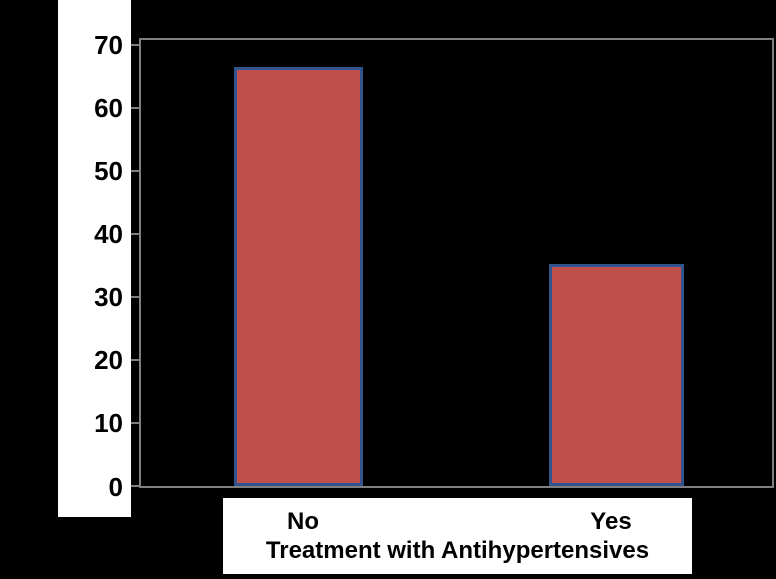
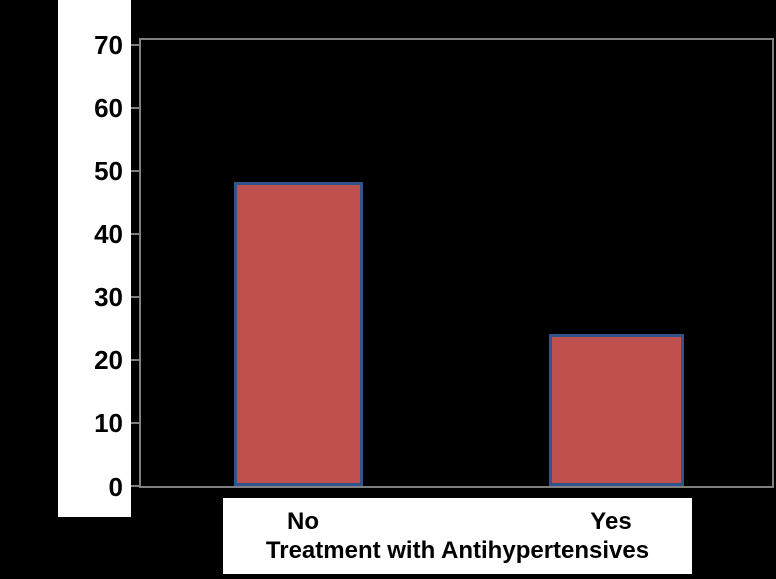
No: 66 -> 48
Yes: 35 -> 24
